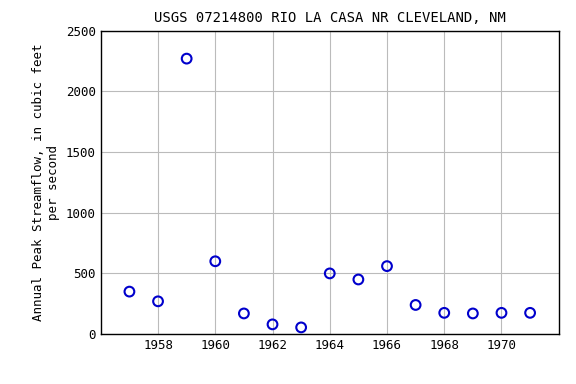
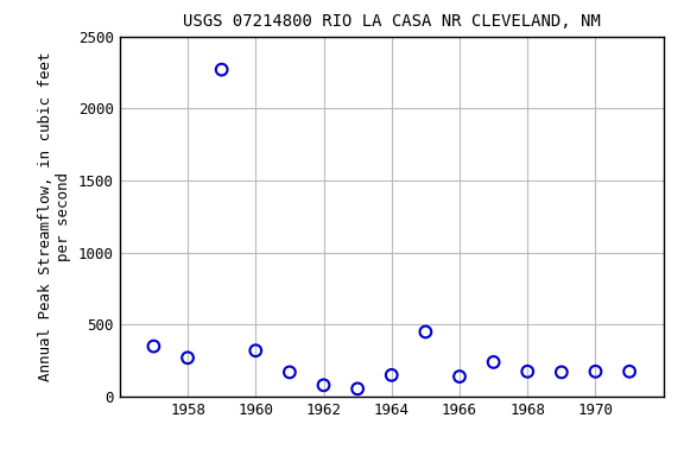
1960: 600 -> 320
1964: 500 -> 150
1966: 560 -> 140
